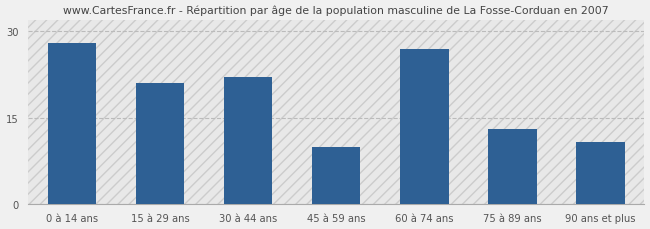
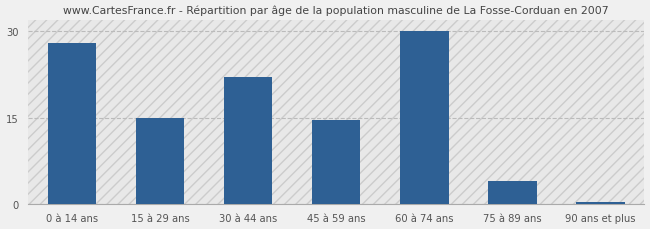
15 à 29 ans: 21.0 -> 15.0
45 à 59 ans: 9.8 -> 14.5
60 à 74 ans: 27.0 -> 30.0
75 à 89 ans: 13.0 -> 4.0
90 ans et plus: 10.8 -> 0.3
